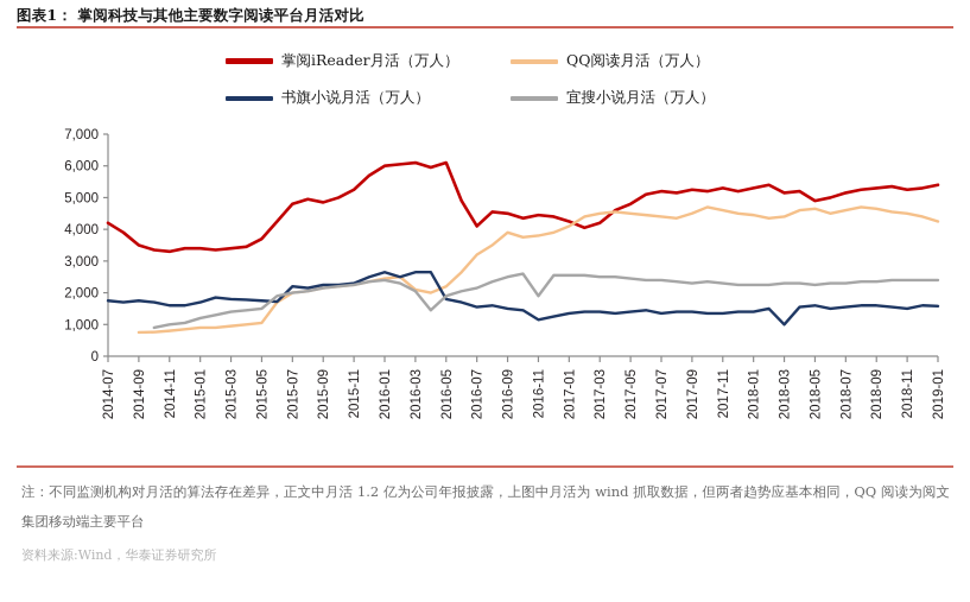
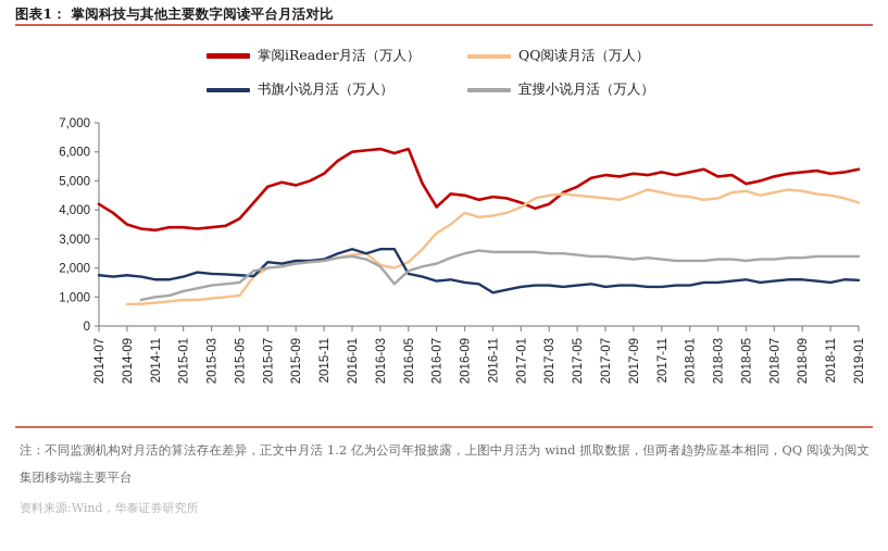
宜搜小说月活（万人）/2016-11: 1900 -> 2600
书旗小说月活（万人）/2018-03: 1000 -> 1500
